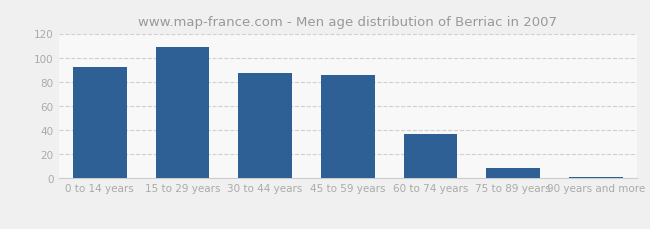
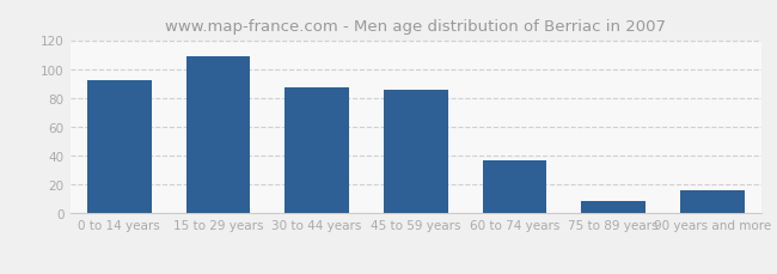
90 years and more: 1 -> 16
